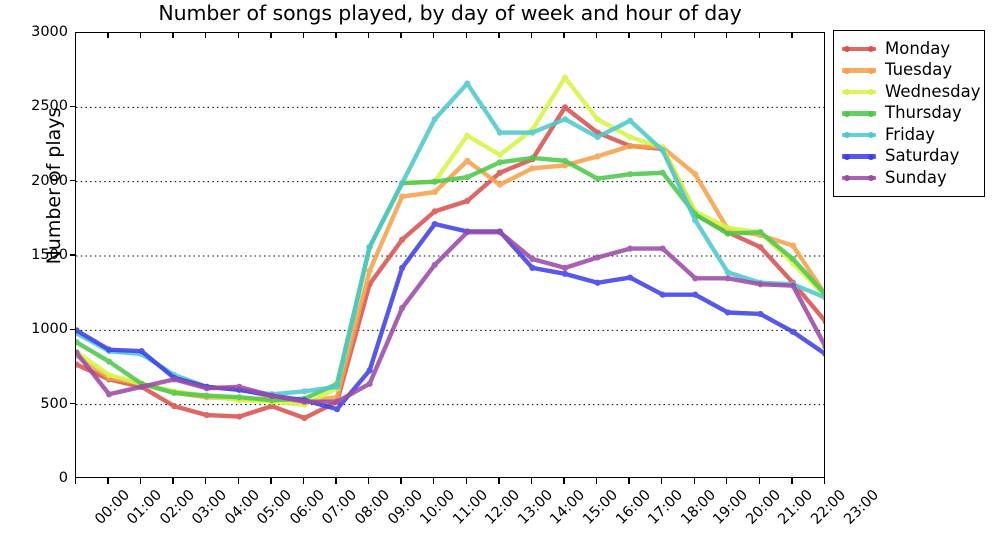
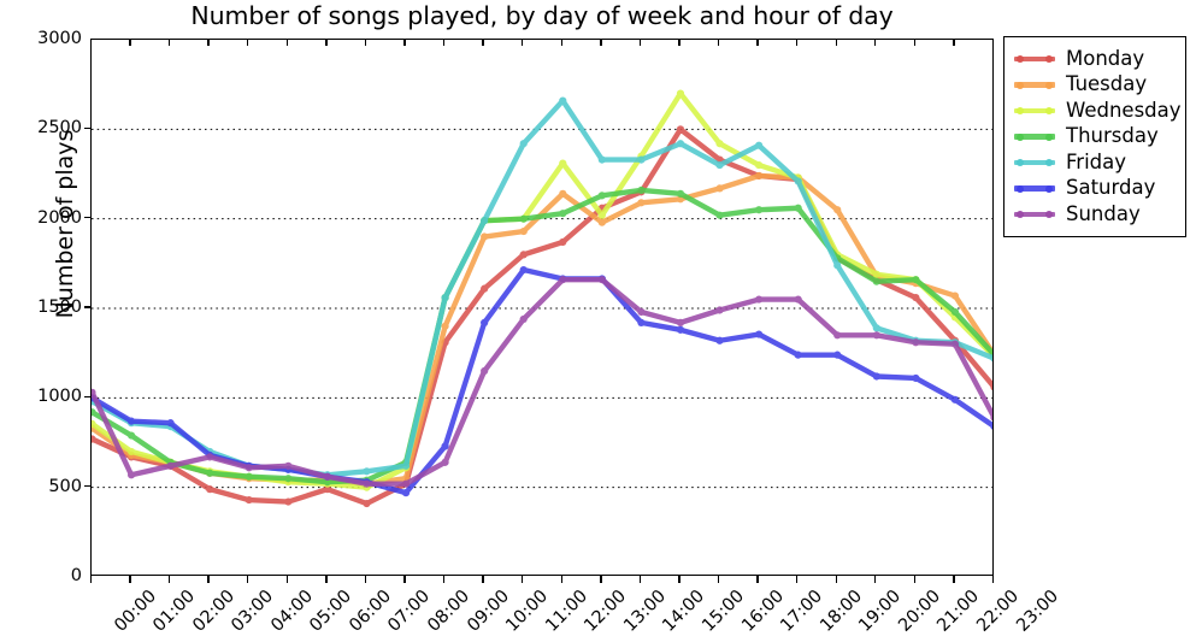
Sunday/00:00: 850 -> 1030
Wednesday/13:00: 2180 -> 2020
